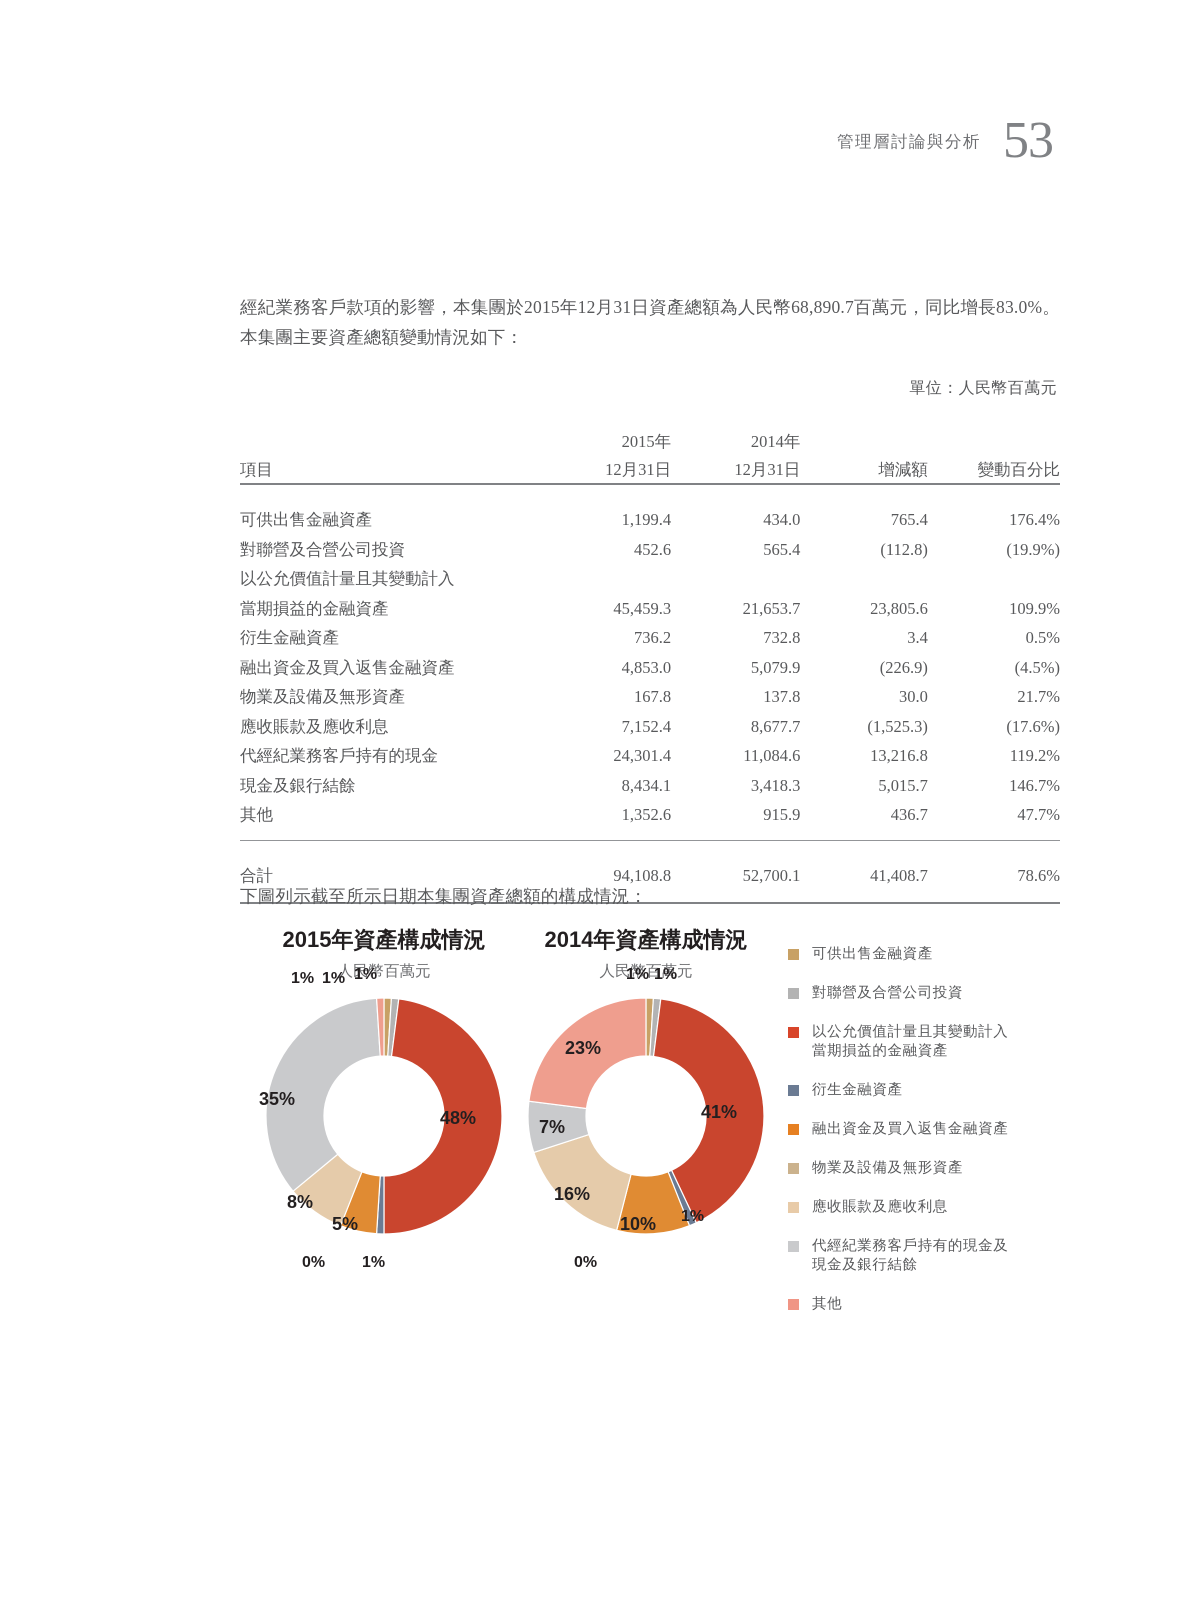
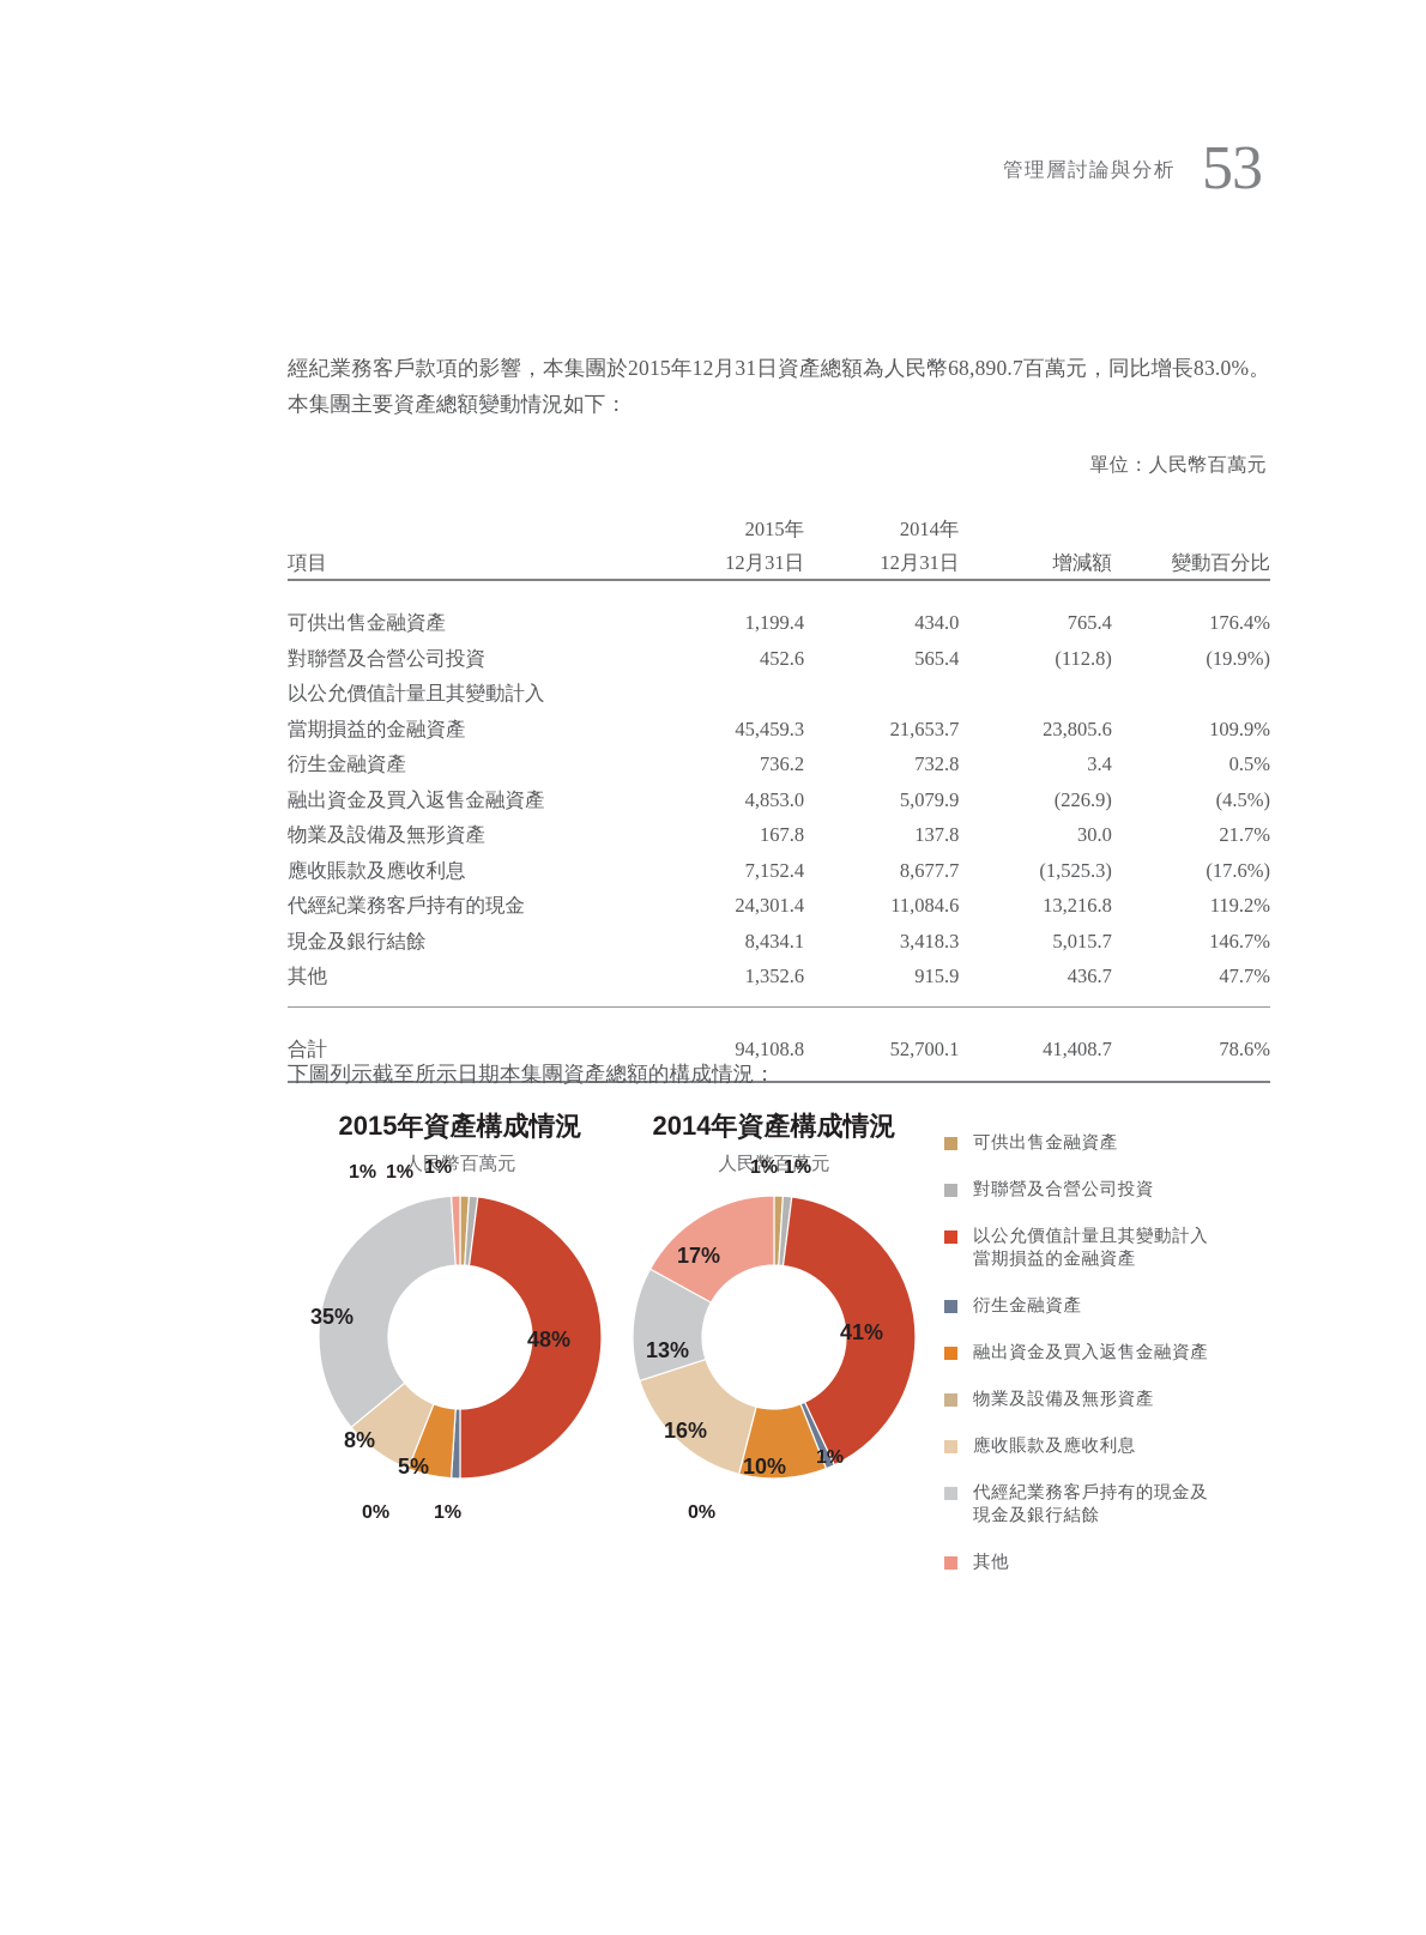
2014年資產構成情況/代經紀業務客戶持有的現金及現金及銀行結餘: 7% -> 13%
2014年資產構成情況/其他: 23% -> 17%
